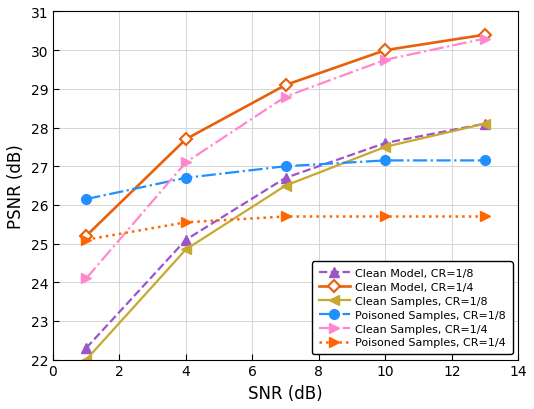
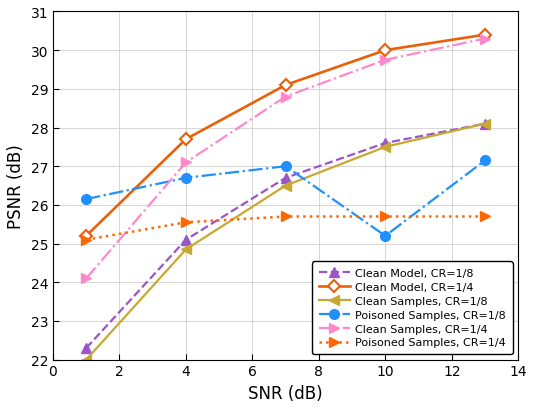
Poisoned Samples, CR=1/8/10: 27.15 -> 25.20
